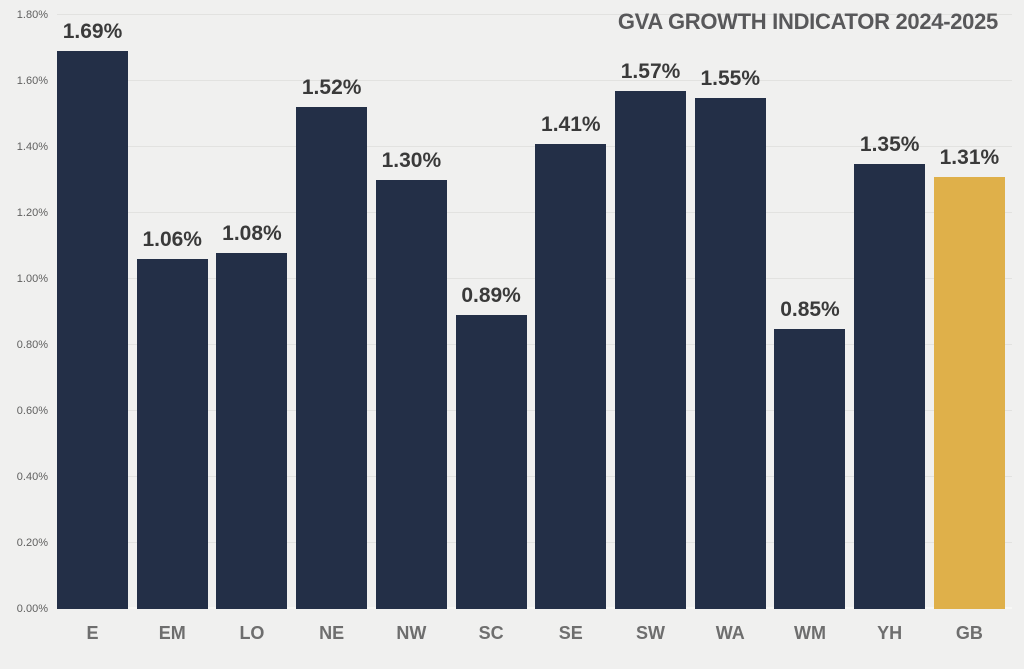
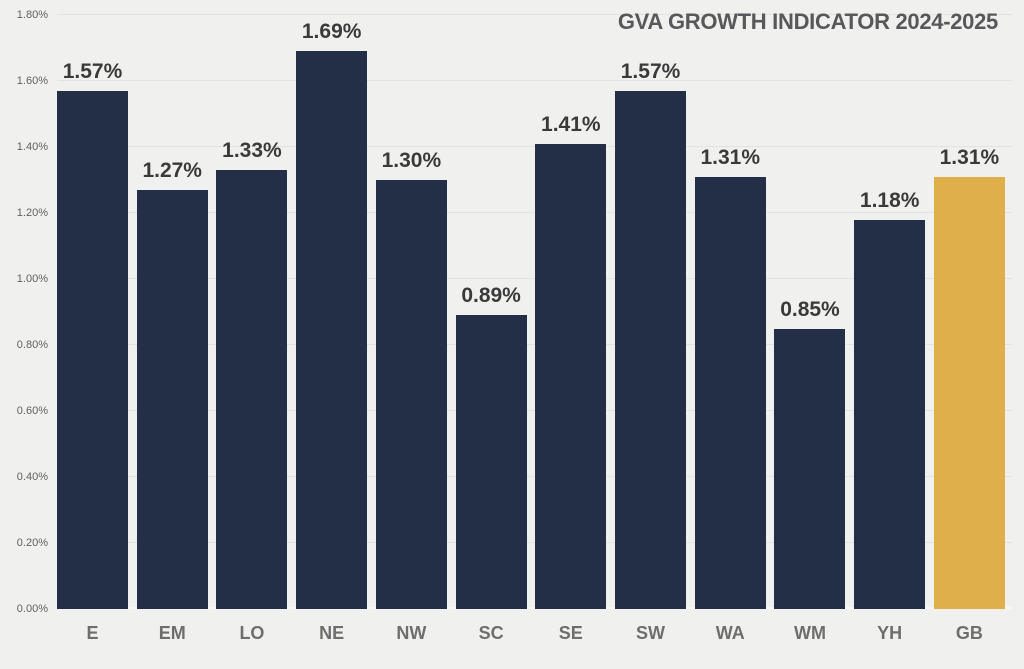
E: 1.69% -> 1.57%
EM: 1.06% -> 1.27%
LO: 1.08% -> 1.33%
NE: 1.52% -> 1.69%
WA: 1.55% -> 1.31%
YH: 1.35% -> 1.18%
